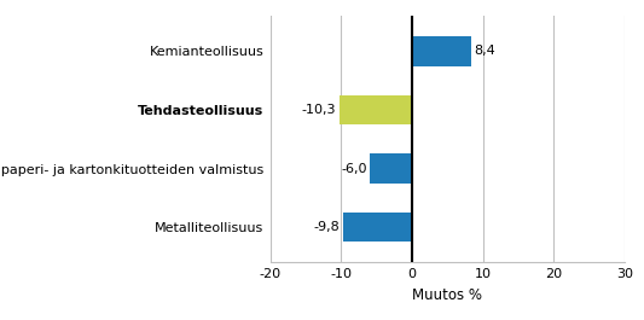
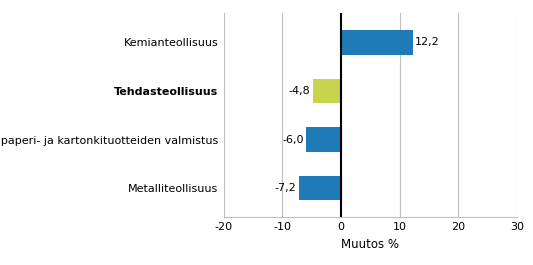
Kemianteollisuus: 8,4 -> 12,2
Tehdasteollisuus: -10,3 -> -4,8
Metalliteollisuus: -9,8 -> -7,2
